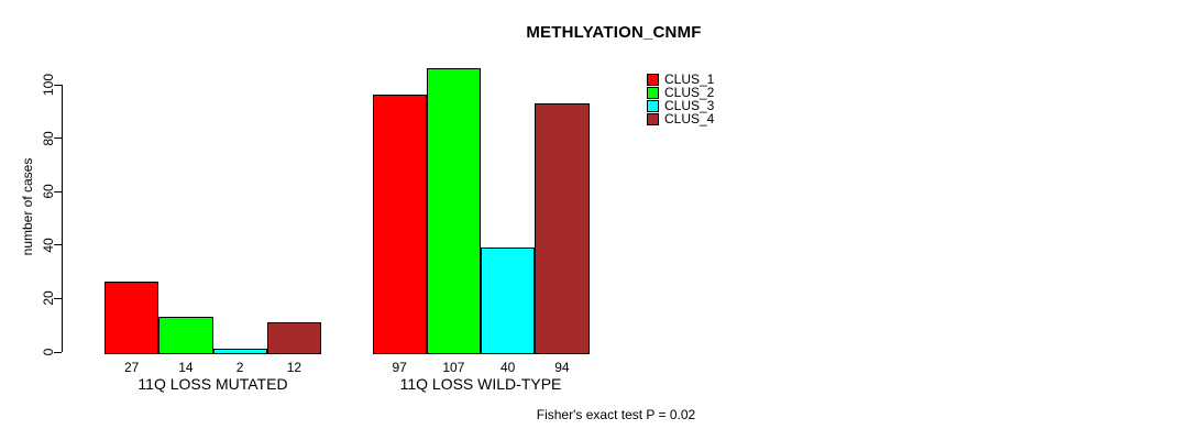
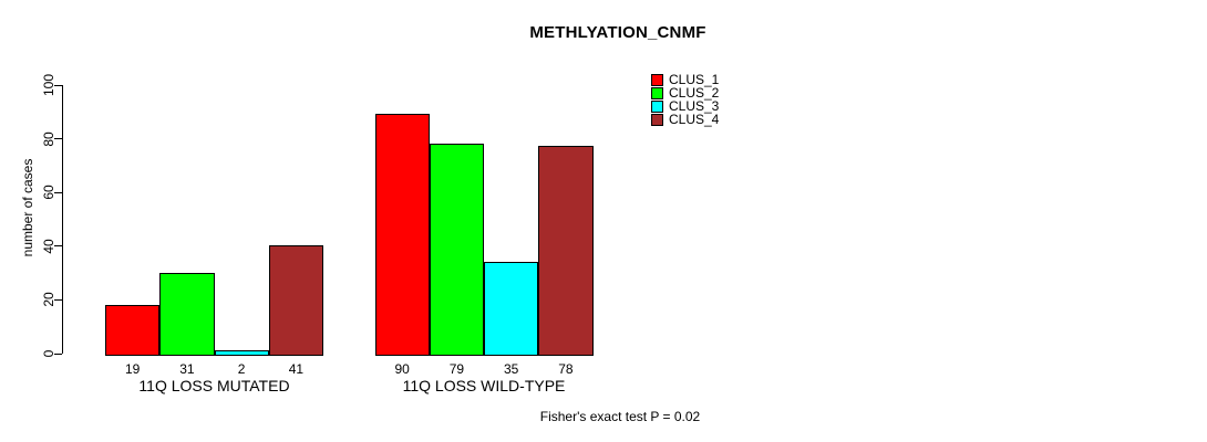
CLUS_1/11Q LOSS MUTATED: 27 -> 19
CLUS_2/11Q LOSS MUTATED: 14 -> 31
CLUS_4/11Q LOSS MUTATED: 12 -> 41
CLUS_1/11Q LOSS WILD-TYPE: 97 -> 90
CLUS_2/11Q LOSS WILD-TYPE: 107 -> 79
CLUS_3/11Q LOSS WILD-TYPE: 40 -> 35
CLUS_4/11Q LOSS WILD-TYPE: 94 -> 78
